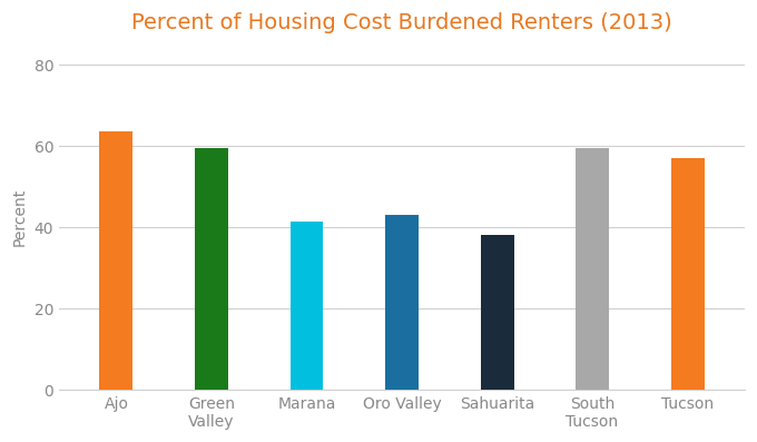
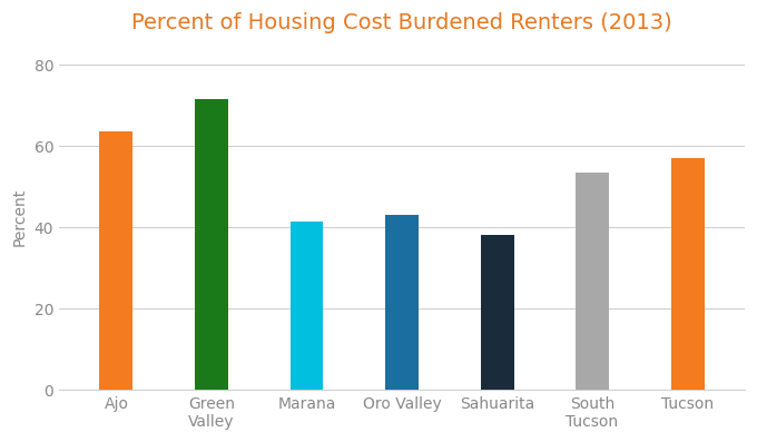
Green Valley: 59.5 -> 71.5
South Tucson: 59.5 -> 53.5
